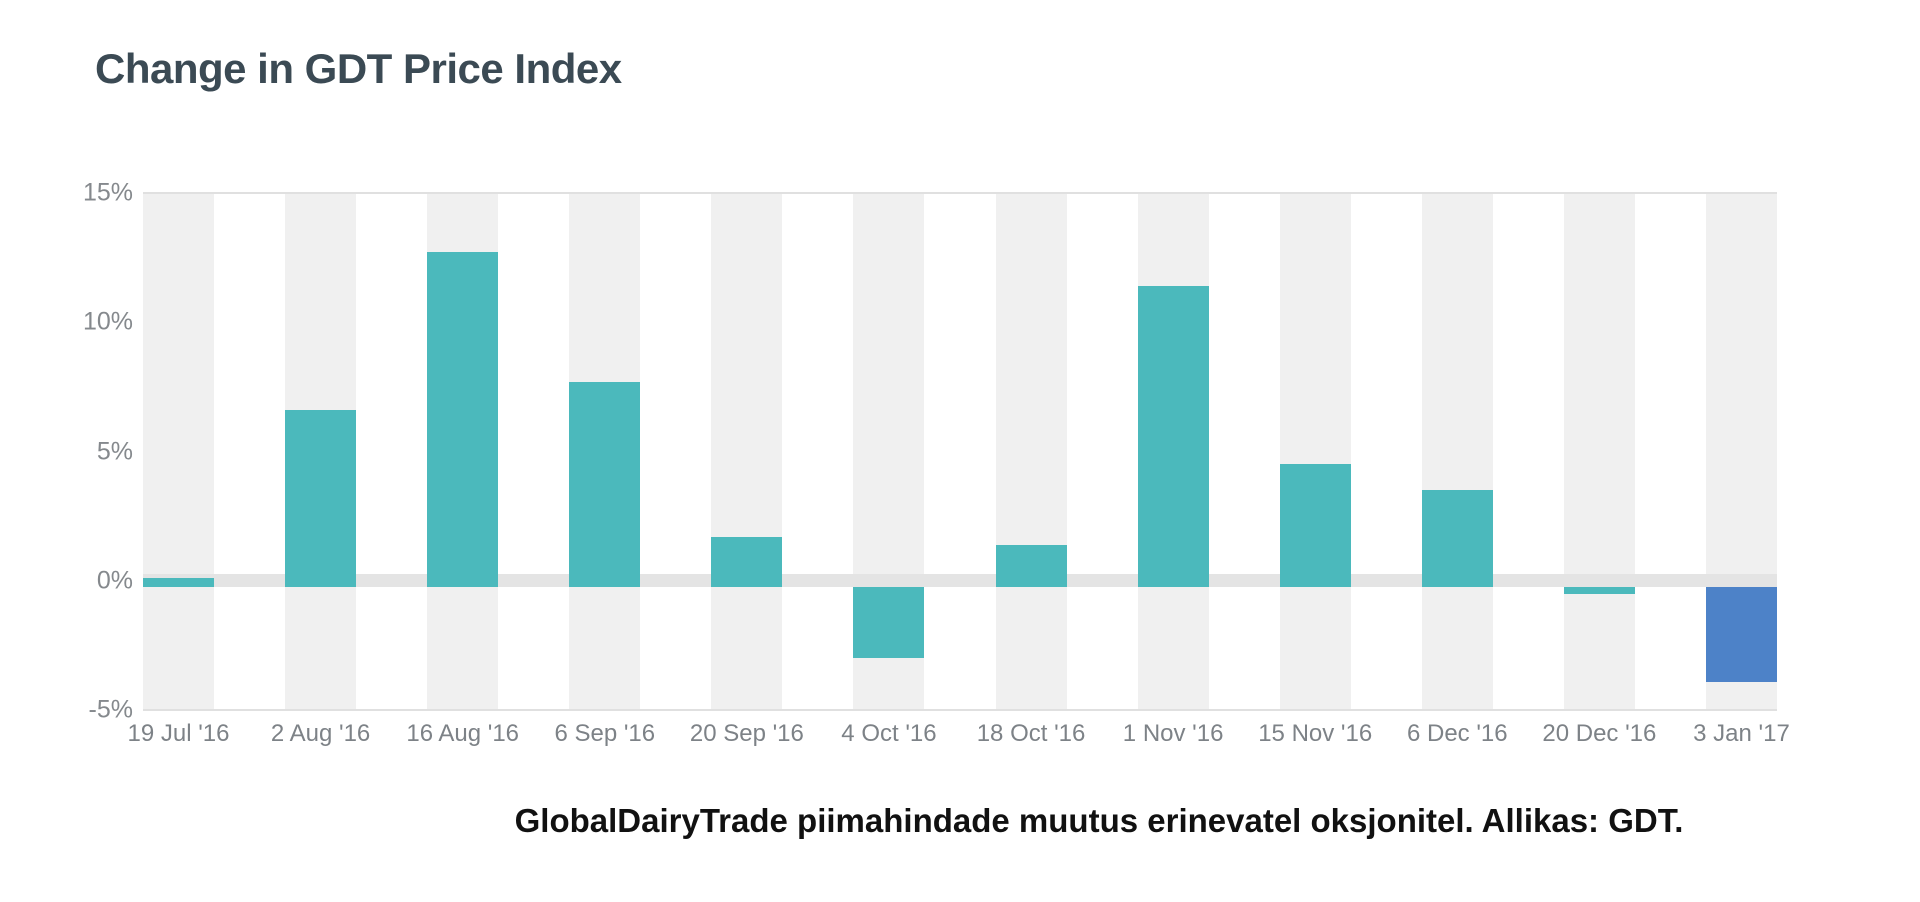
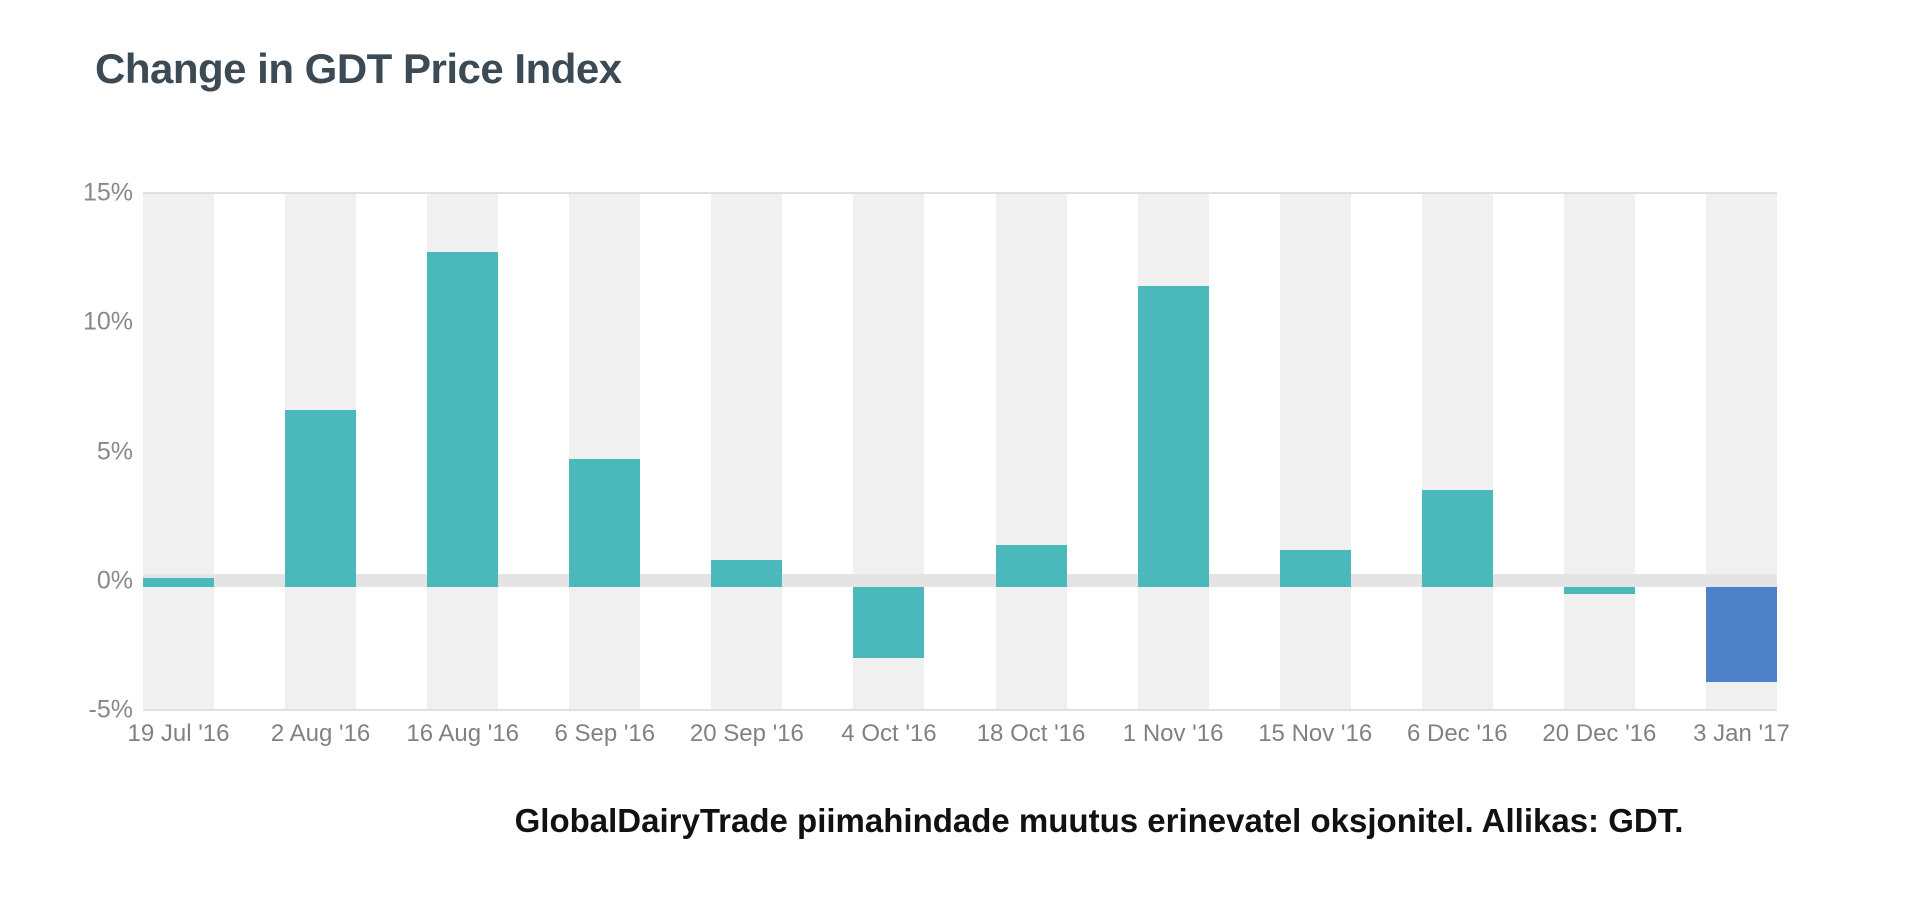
6 Sep '16: 7.7% -> 4.7%
20 Sep '16: 1.7% -> 0.8%
15 Nov '16: 4.5% -> 1.2%
